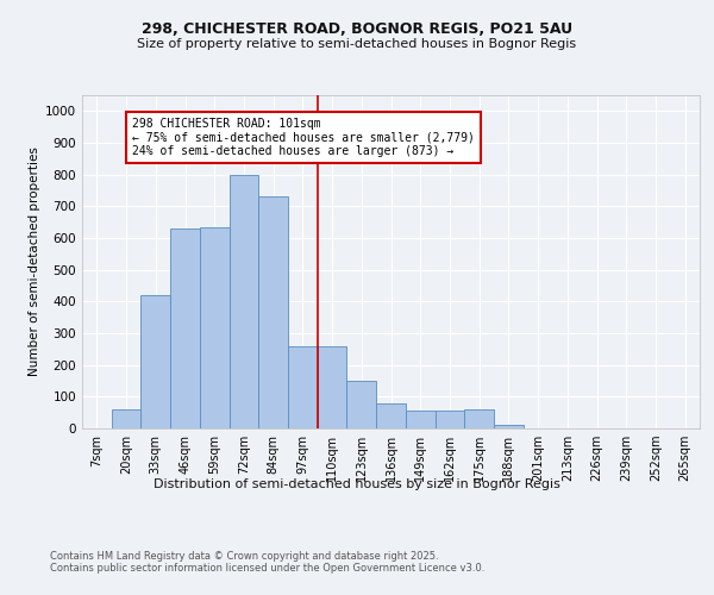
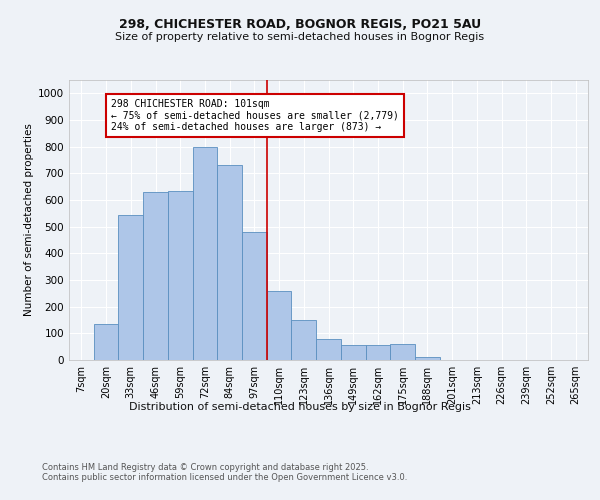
20sqm: 60 -> 135
33sqm: 420 -> 545
97sqm: 260 -> 480
